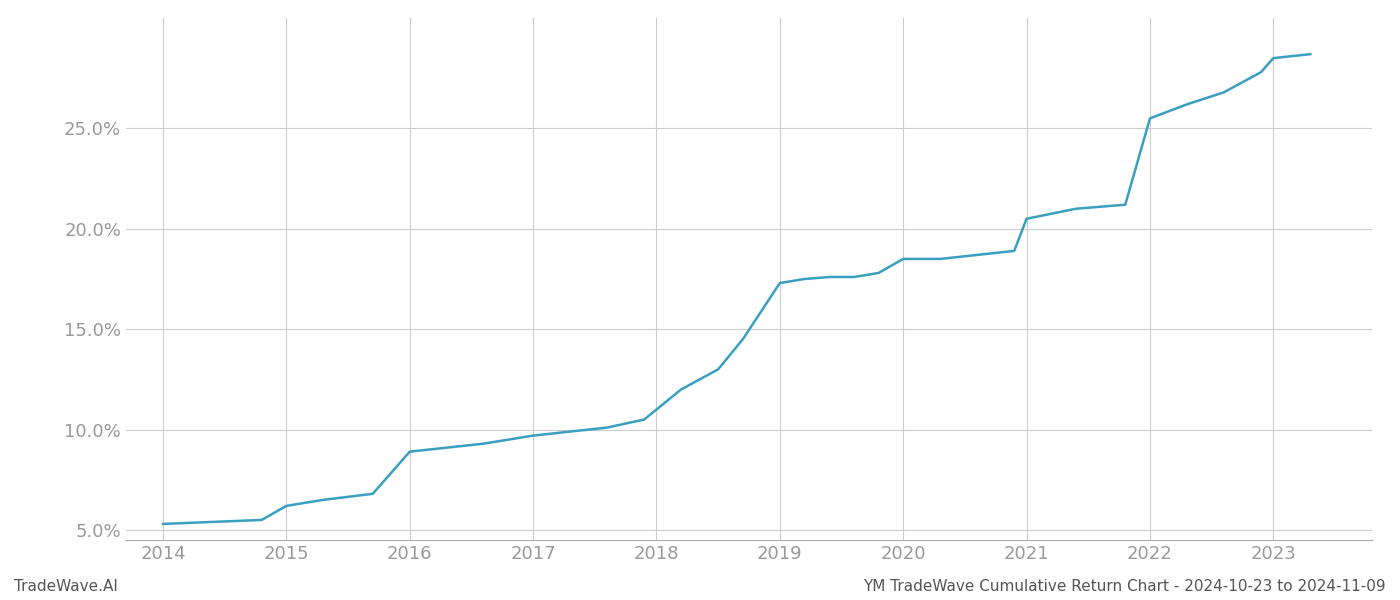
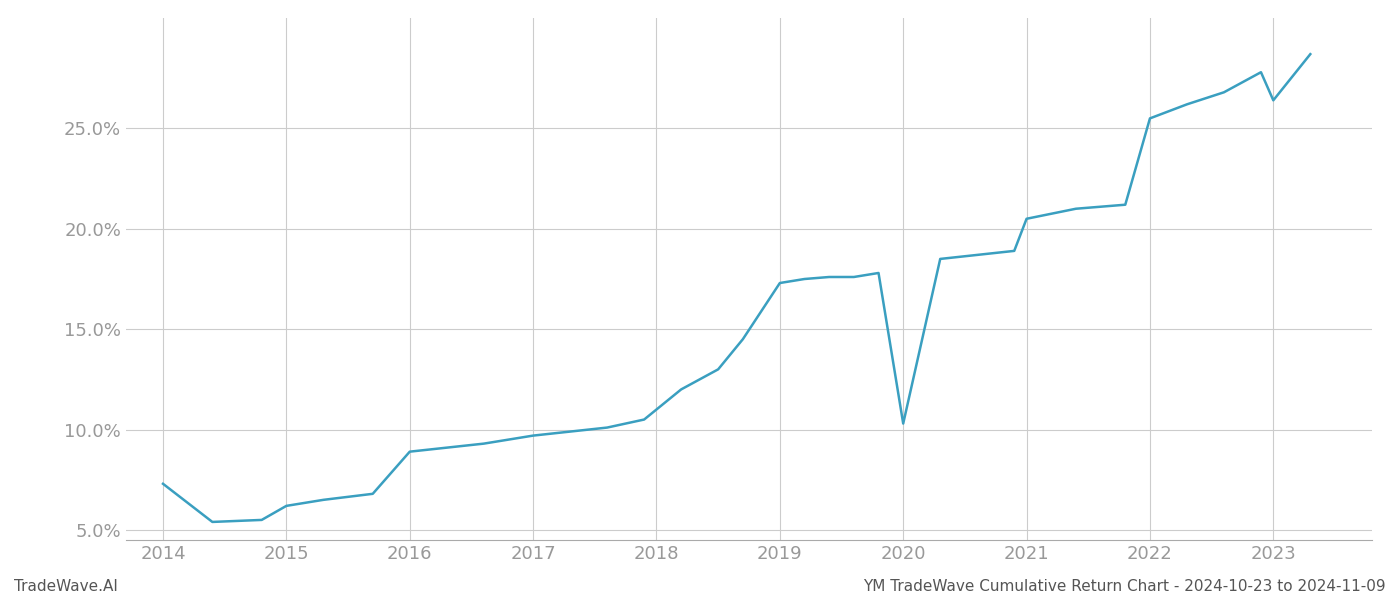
2014: 5.3% -> 7.3%
2020: 18.5% -> 10.3%
2023: 28.5% -> 26.4%
